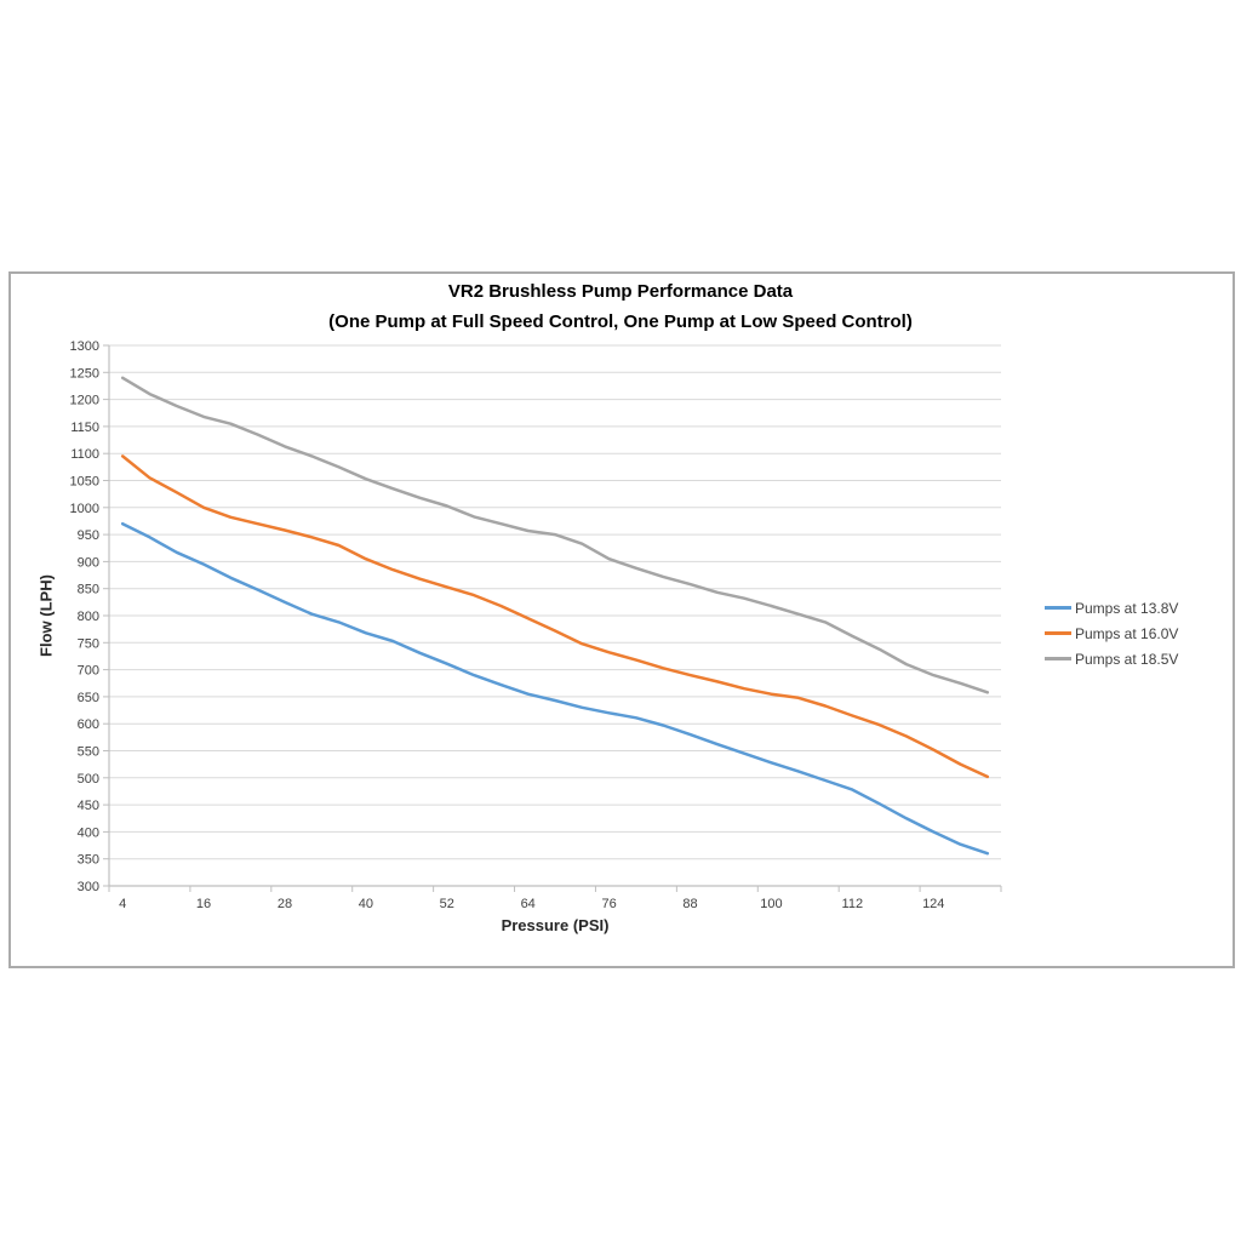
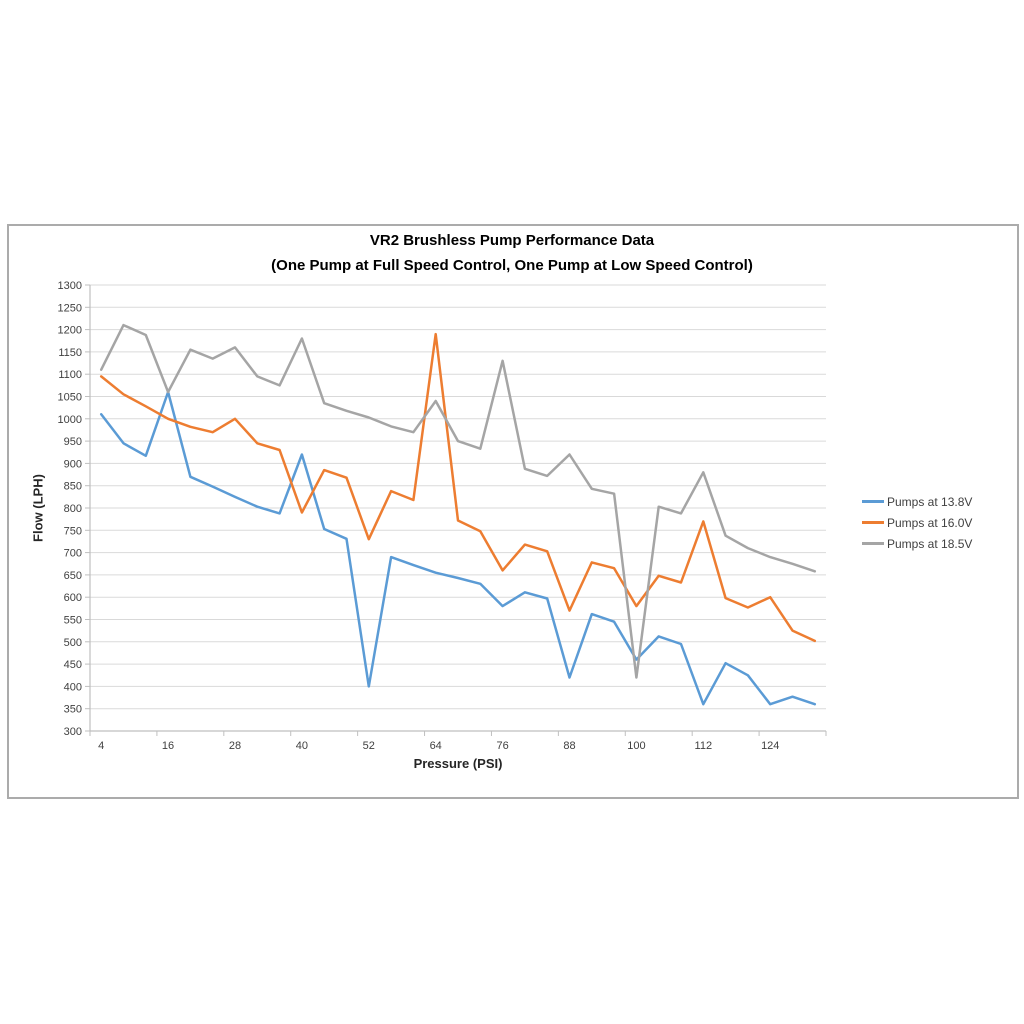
Pumps at 13.8V/4: 970 -> 1010
Pumps at 18.5V/4: 1240 -> 1110
Pumps at 13.8V/16: 900 -> 1060
Pumps at 18.5V/16: 1170 -> 1060
Pumps at 16.0V/28: 960 -> 1000
Pumps at 18.5V/28: 1110 -> 1160
Pumps at 13.8V/40: 770 -> 920
Pumps at 16.0V/40: 900 -> 790
Pumps at 18.5V/40: 1050 -> 1180
Pumps at 13.8V/52: 710 -> 400
Pumps at 16.0V/52: 850 -> 730
Pumps at 16.0V/64: 800 -> 1190
Pumps at 18.5V/64: 960 -> 1040
Pumps at 13.8V/76: 620 -> 580
Pumps at 16.0V/76: 730 -> 660
Pumps at 18.5V/76: 900 -> 1130
Pumps at 13.8V/88: 580 -> 420
Pumps at 16.0V/88: 690 -> 570
Pumps at 18.5V/88: 860 -> 920
Pumps at 13.8V/100: 530 -> 460
Pumps at 16.0V/100: 660 -> 580
Pumps at 18.5V/100: 820 -> 420
Pumps at 13.8V/112: 480 -> 360
Pumps at 16.0V/112: 620 -> 770
Pumps at 18.5V/112: 760 -> 880
Pumps at 13.8V/124: 400 -> 360
Pumps at 16.0V/124: 550 -> 600
